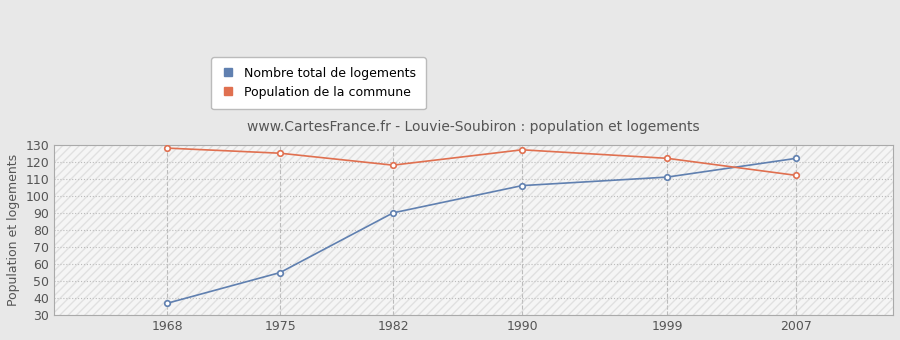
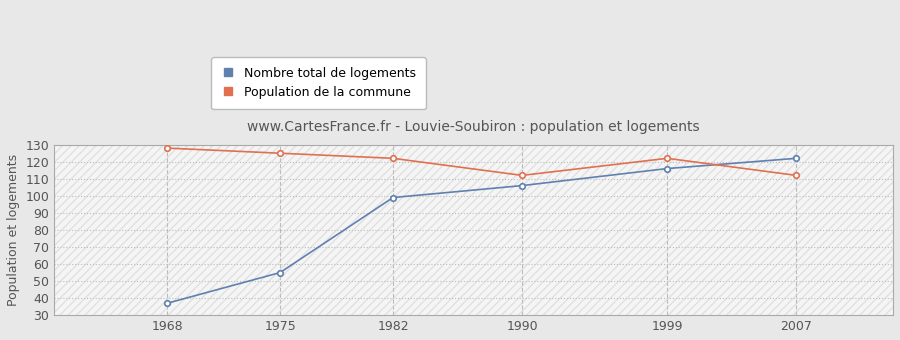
Nombre total de logements/1982: 90 -> 99
Population de la commune/1982: 118 -> 122
Population de la commune/1990: 127 -> 112
Nombre total de logements/1999: 111 -> 116
